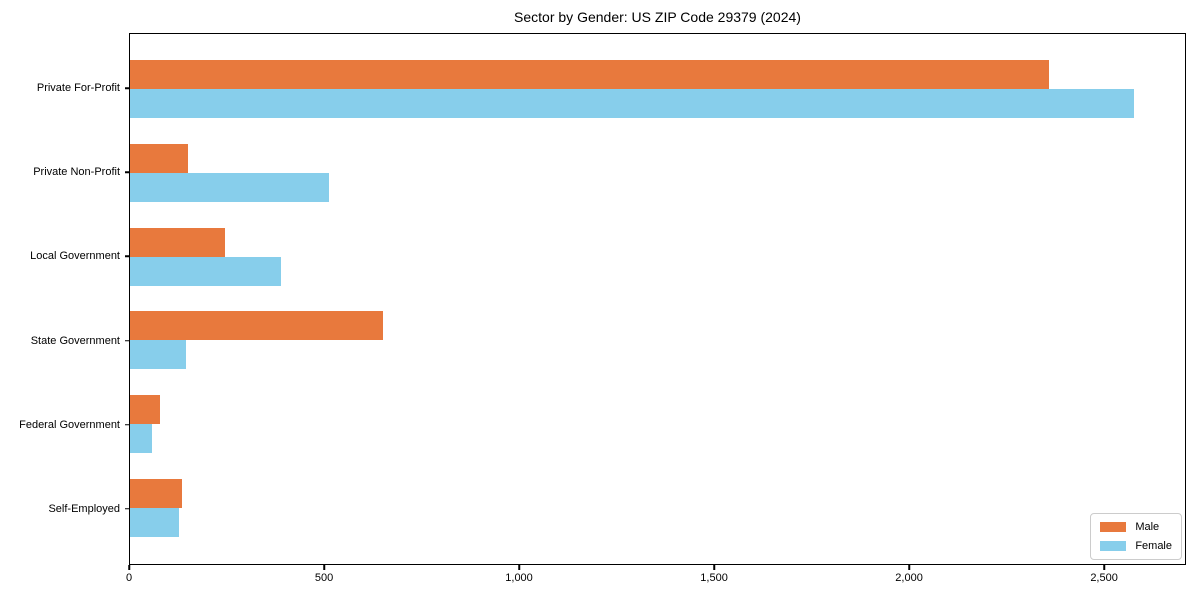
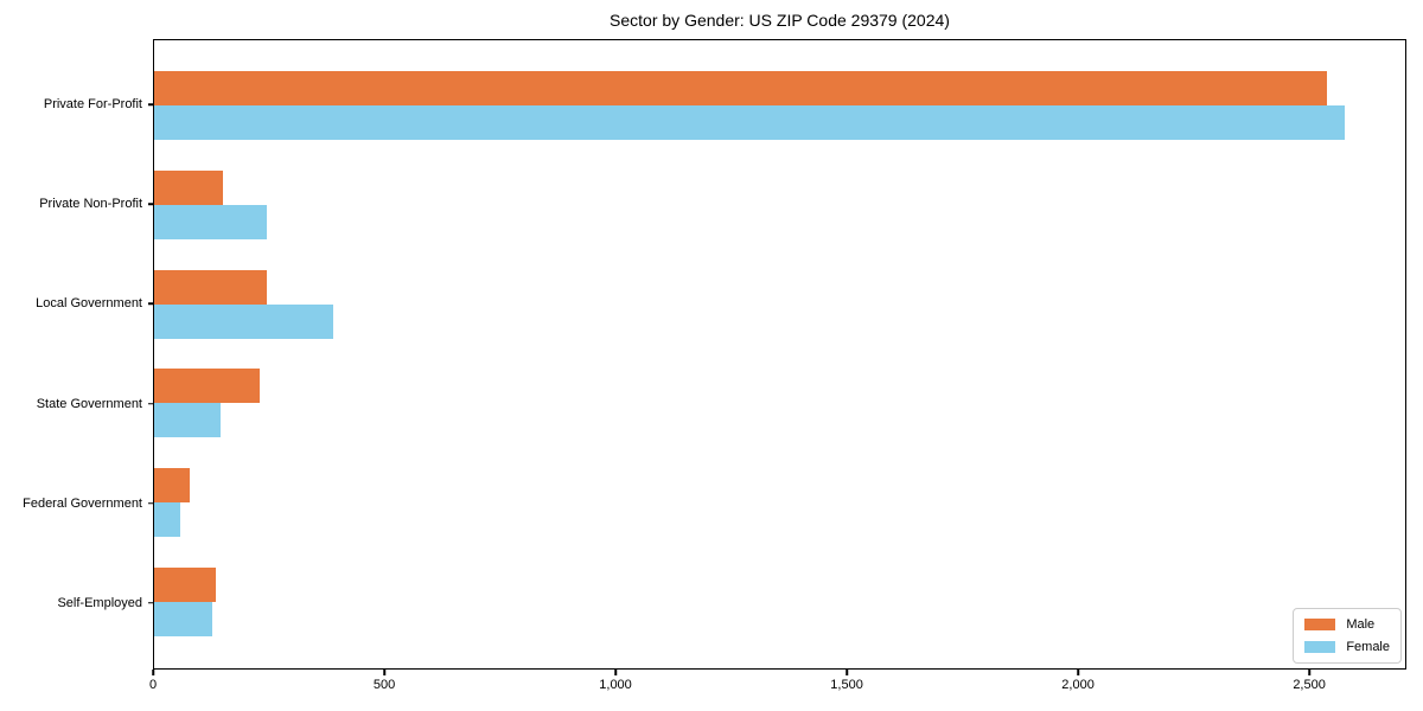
Male/Private For-Profit: 2360 -> 2540
Female/Private Non-Profit: 510 -> 240
Male/State Government: 650 -> 230
